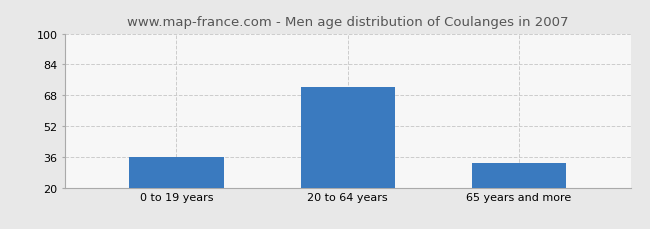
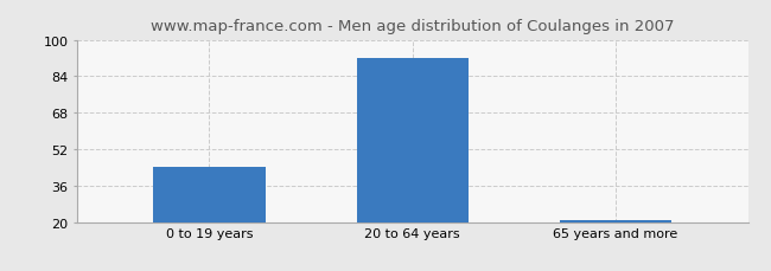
0 to 19 years: 36 -> 44
20 to 64 years: 72 -> 92
65 years and more: 33 -> 21
